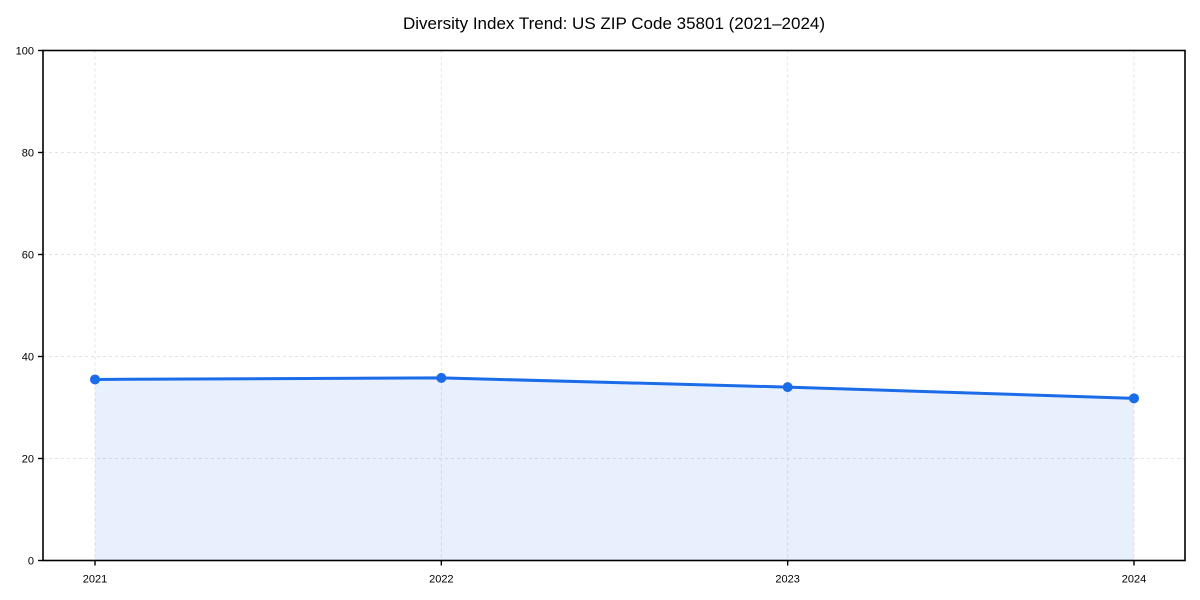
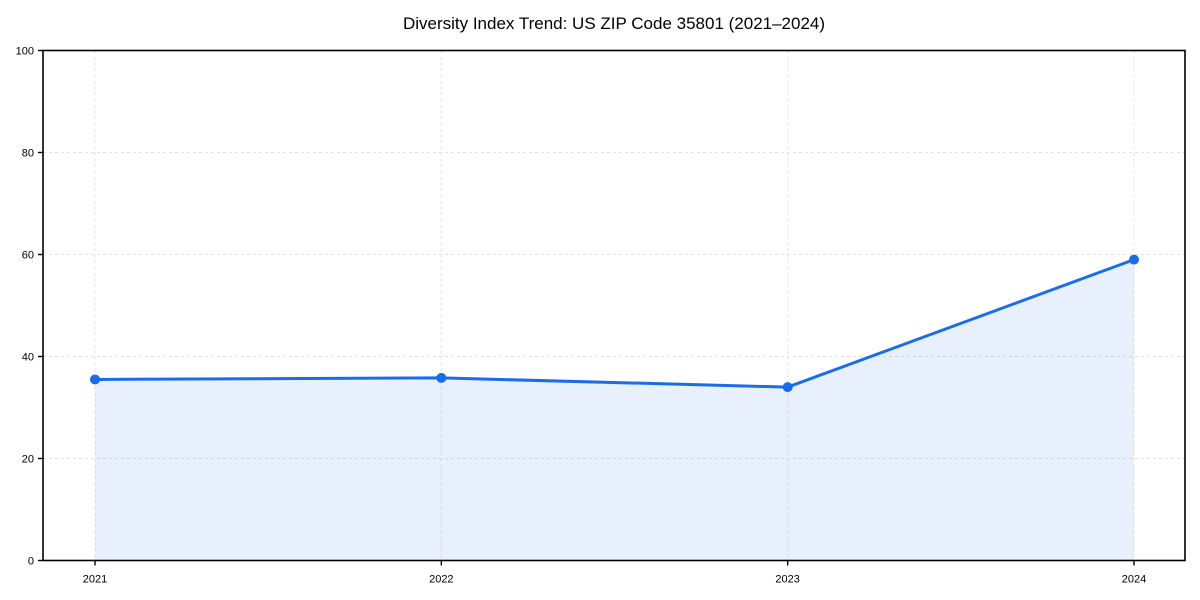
2024: 32 -> 59
